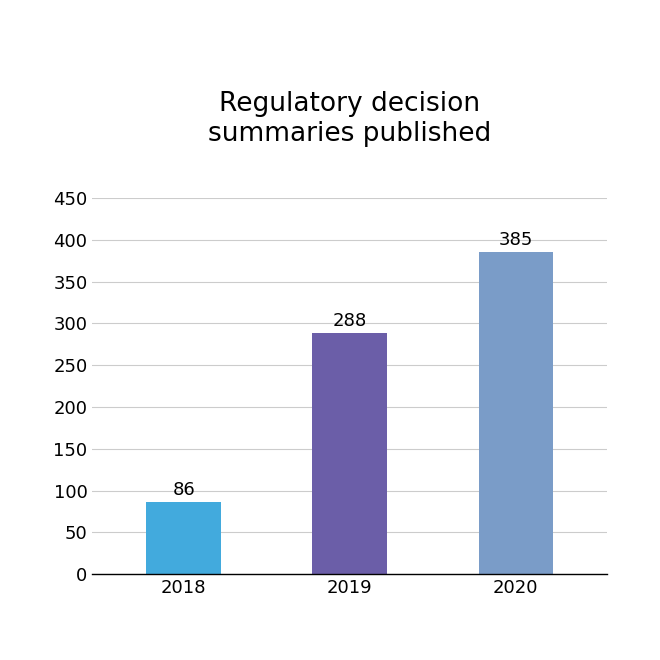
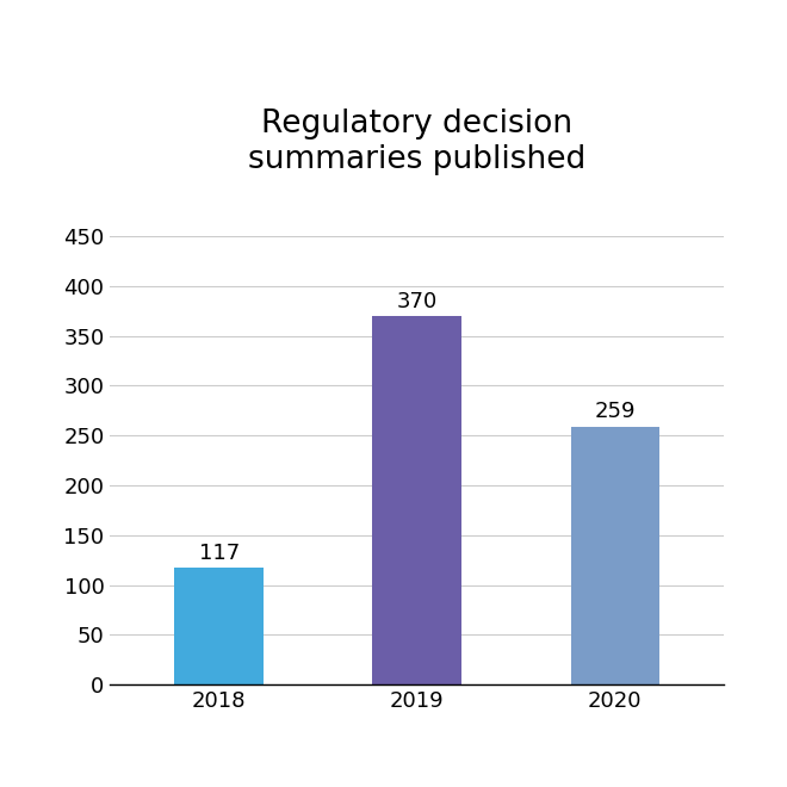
2018: 86 -> 117
2019: 288 -> 370
2020: 385 -> 259
